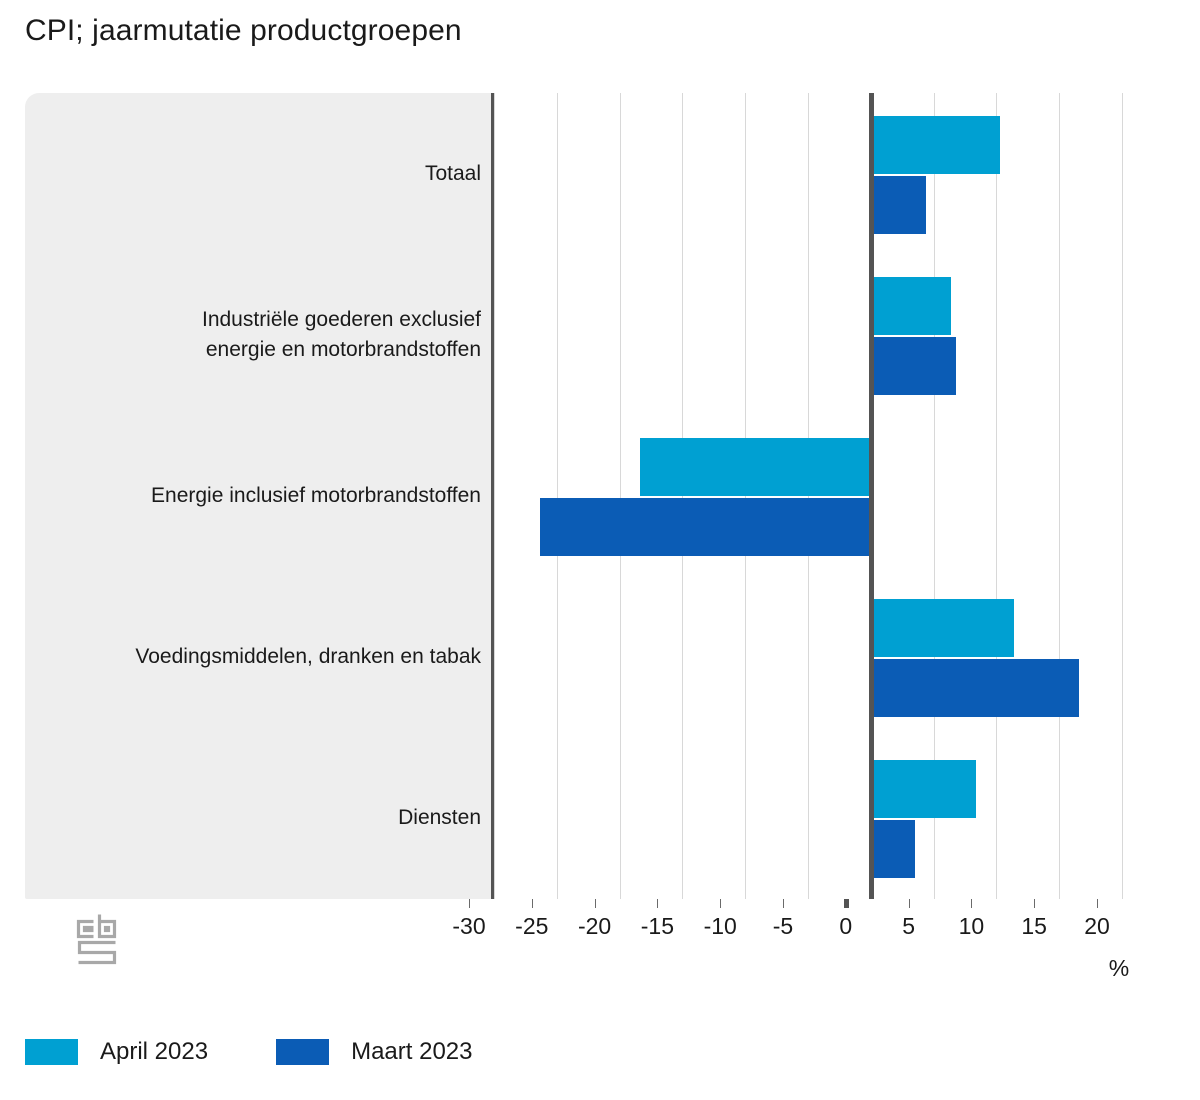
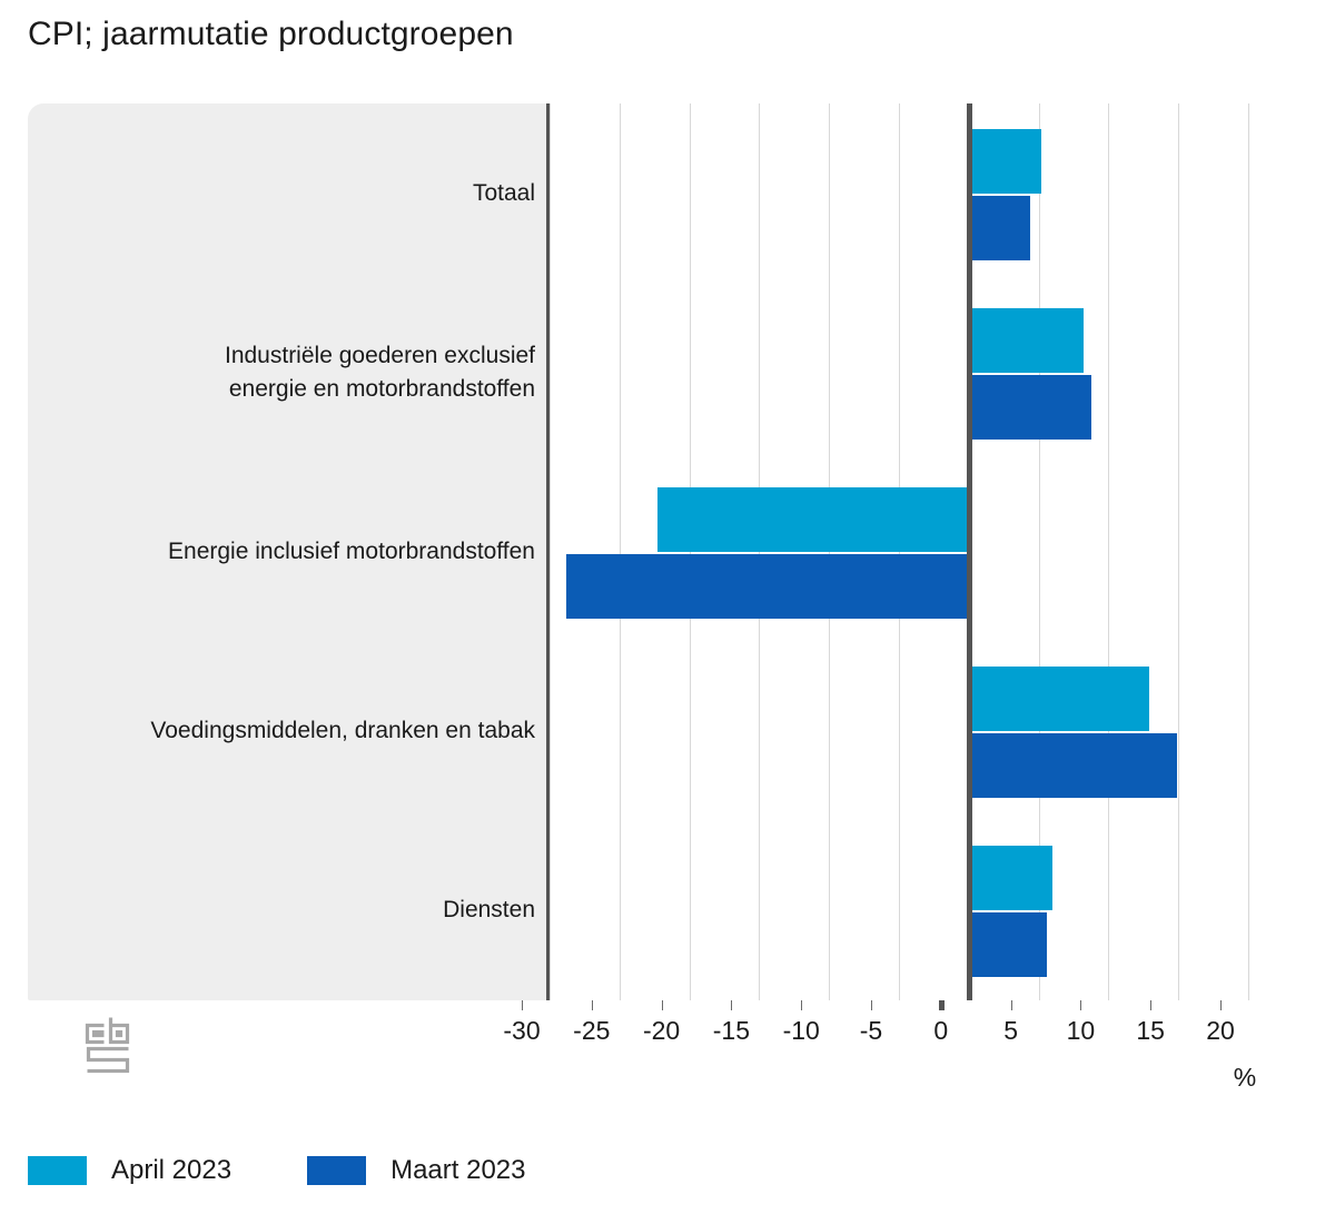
April 2023/Totaal: 10.3 -> 5.2
April 2023/Industriële goederen exclusief energie en motorbrandstoffen: 6.4 -> 8.2
Maart 2023/Industriële goederen exclusief energie en motorbrandstoffen: 6.8 -> 8.8
April 2023/Energie inclusief motorbrandstoffen: -18.4 -> -22.3
Maart 2023/Energie inclusief motorbrandstoffen: -26.3 -> -28.8
April 2023/Voedingsmiddelen, dranken en tabak: 11.4 -> 12.9
Maart 2023/Voedingsmiddelen, dranken en tabak: 16.6 -> 14.9
April 2023/Diensten: 8.4 -> 6.0
Maart 2023/Diensten: 3.5 -> 5.6
